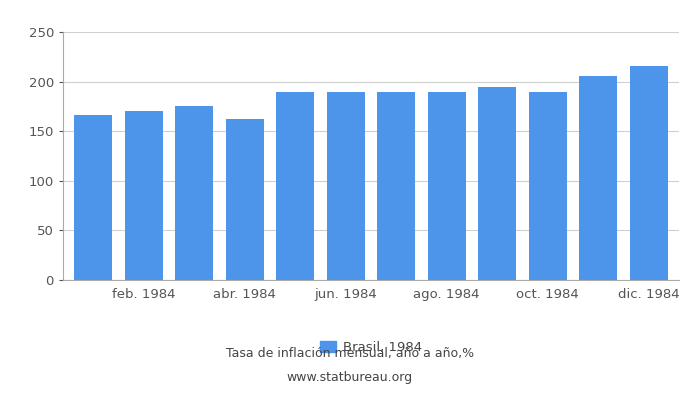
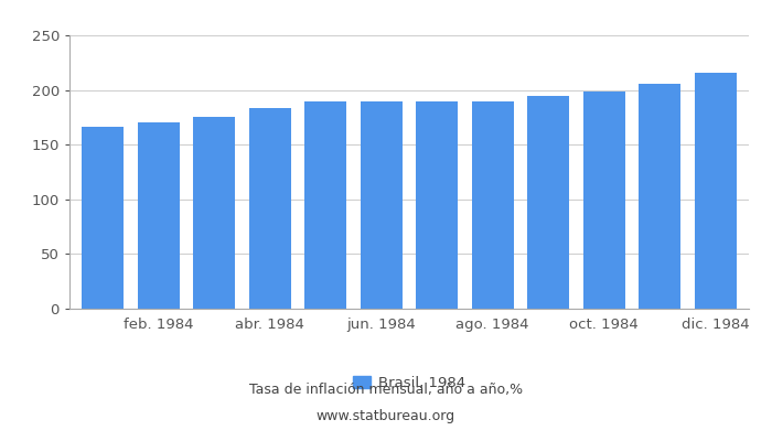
abr. 1984: 162 -> 183
oct. 1984: 190 -> 199
